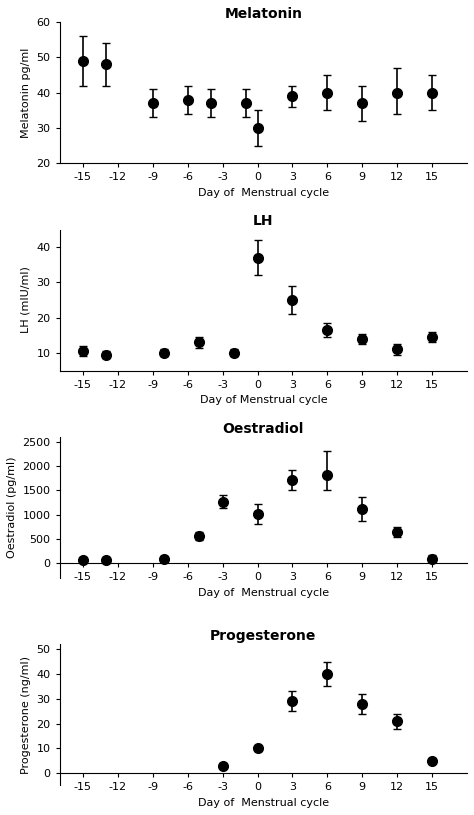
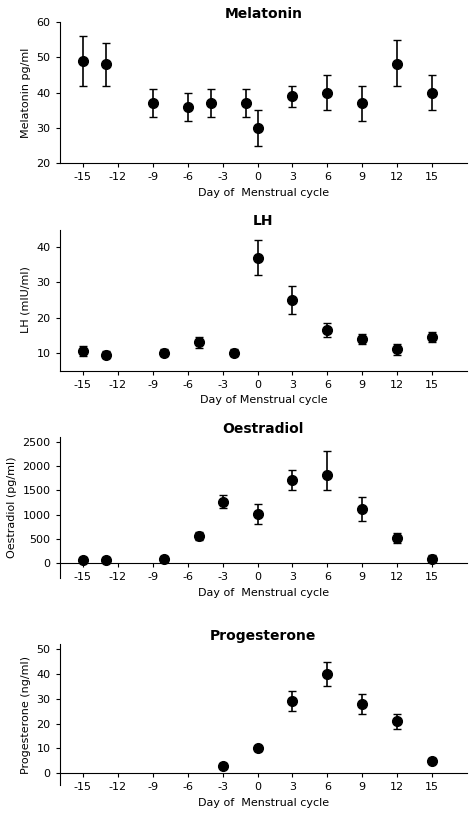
Melatonin/-6: 38 -> 36
Melatonin/12: 40 -> 48
Oestradiol/12: 650 -> 530
